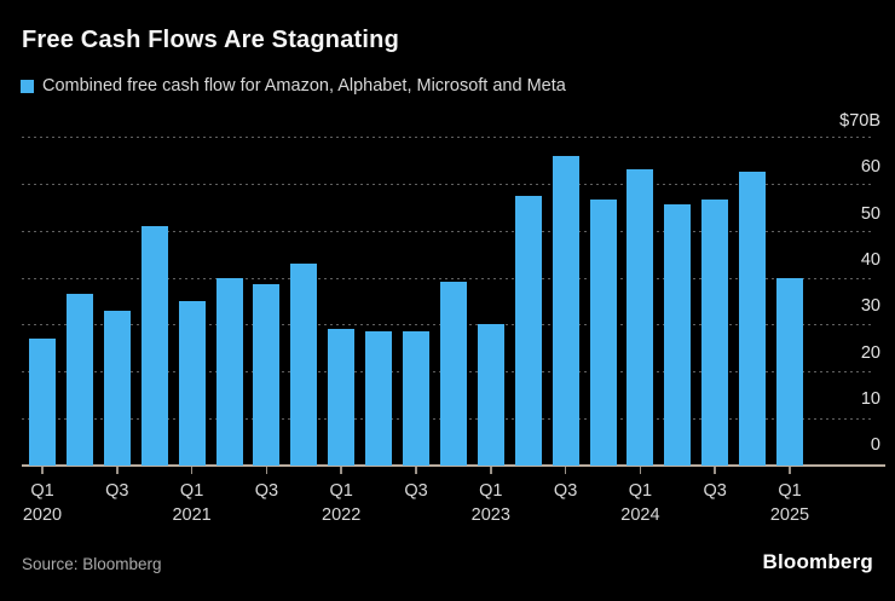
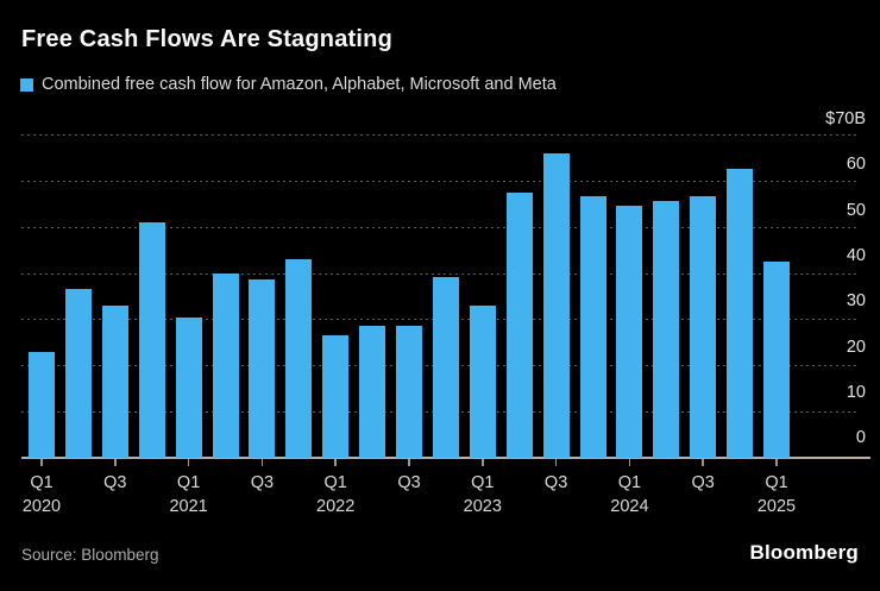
Q1 2020: $27B -> $23B
Q1 2021: $35B -> $30B
Q1 2022: $29B -> $26B
Q1 2023: $30B -> $33B
Q1 2024: $63B -> $54B
Q1 2025: $40B -> $42B
